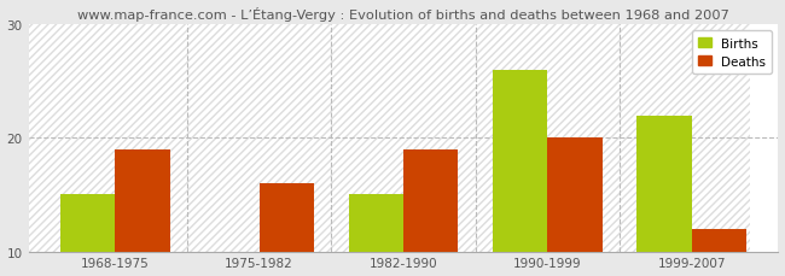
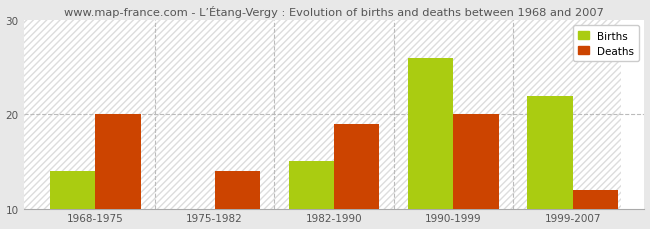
Births/1968-1975: 15 -> 14
Deaths/1968-1975: 19 -> 20
Deaths/1975-1982: 16 -> 14
